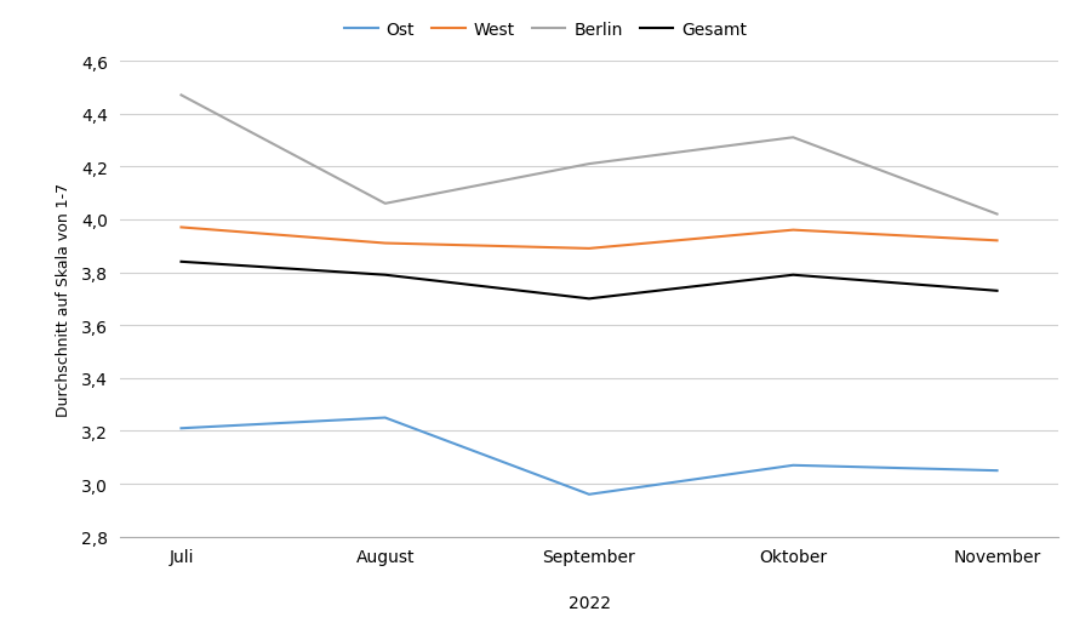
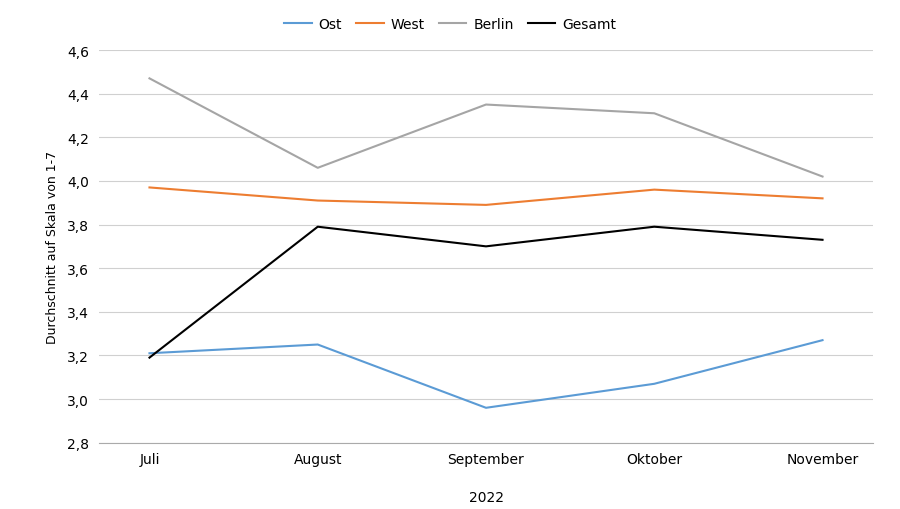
Gesamt/Juli: 3,84 -> 3,19
Berlin/September: 4,21 -> 4,35
Ost/November: 3,05 -> 3,27
